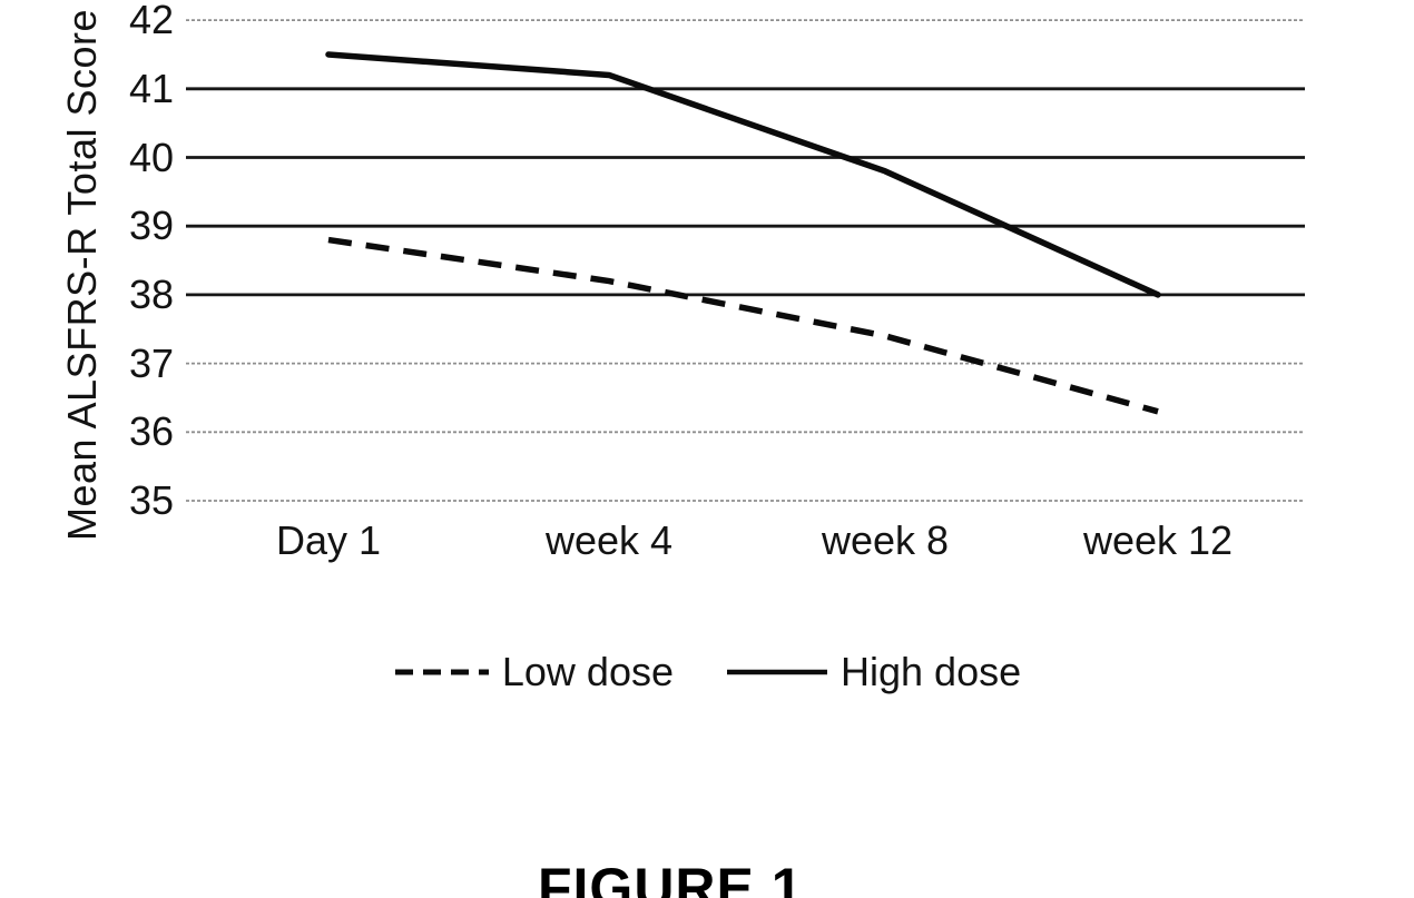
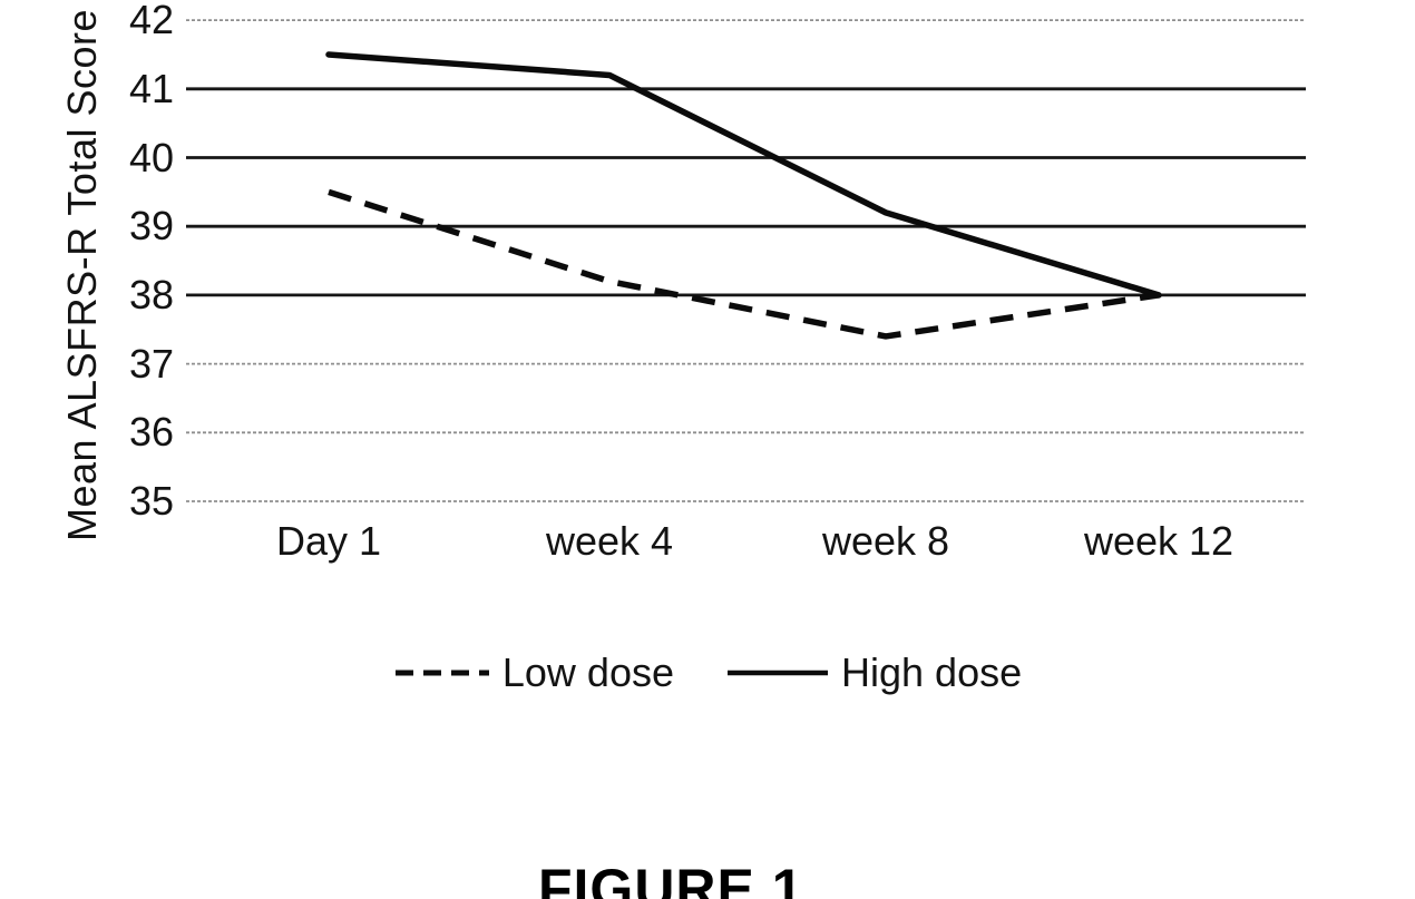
Low dose/Day 1: 38.8 -> 39.5
High dose/week 8: 39.8 -> 39.2
Low dose/week 12: 36.3 -> 38.0
